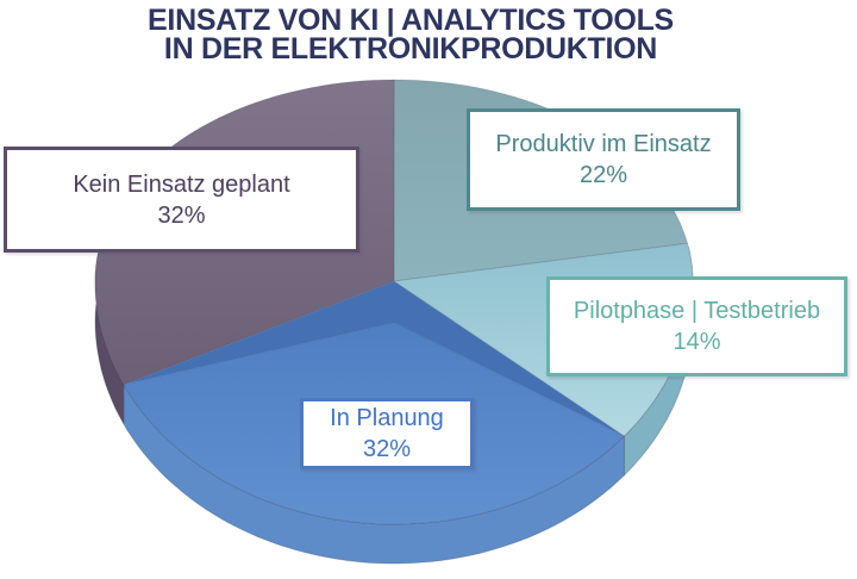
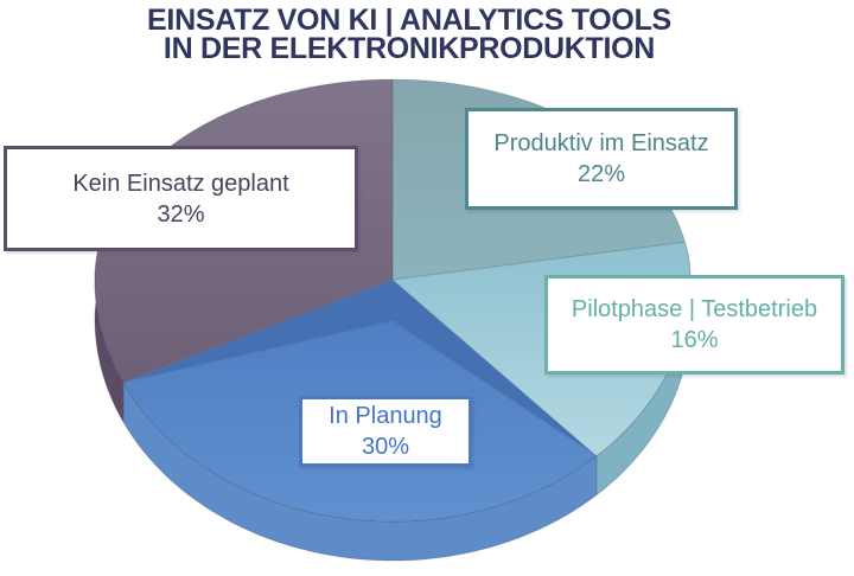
Pilotphase | Testbetrieb: 14% -> 16%
In Planung: 32% -> 30%
